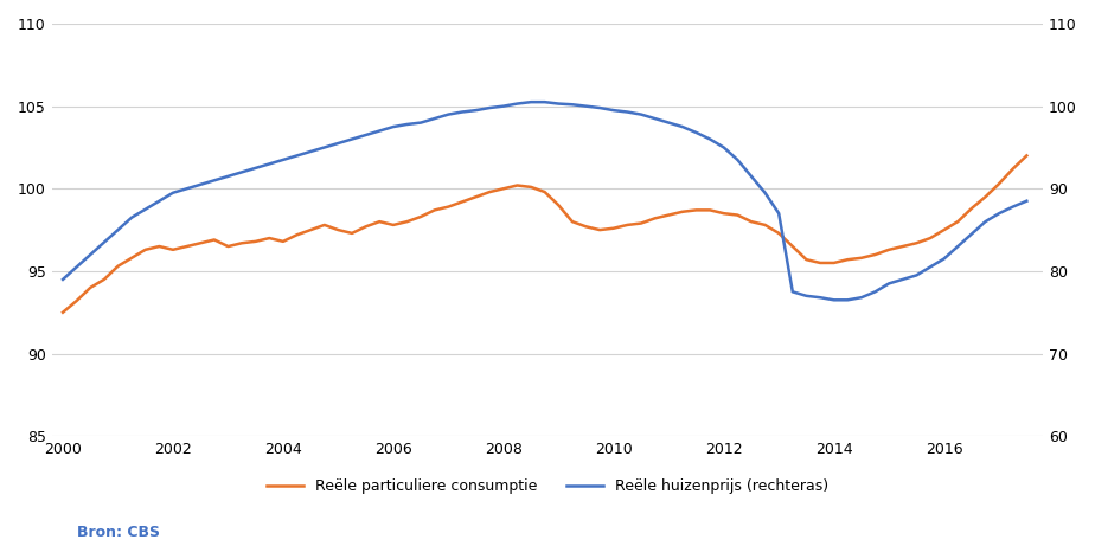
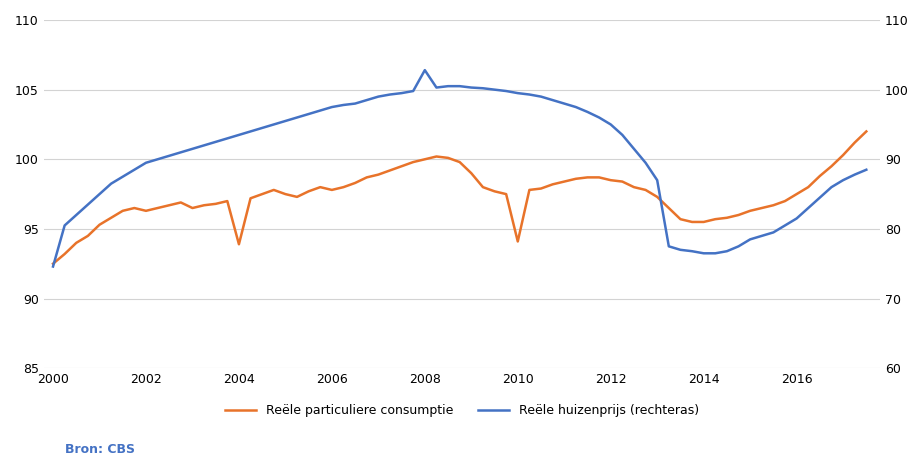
Reële huizenprijs (rechteras)/2000: 79.0 -> 74.6
Reële particuliere consumptie/2004: 96.8 -> 93.9
Reële huizenprijs (rechteras)/2008: 100.0 -> 102.8
Reële particuliere consumptie/2010: 97.6 -> 94.1
